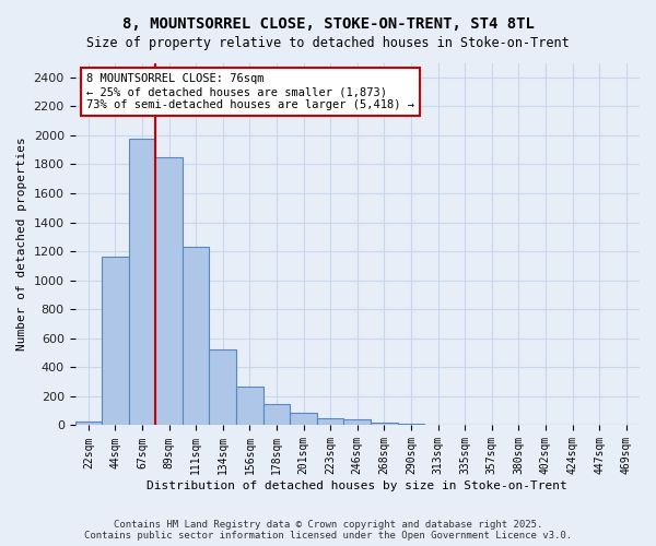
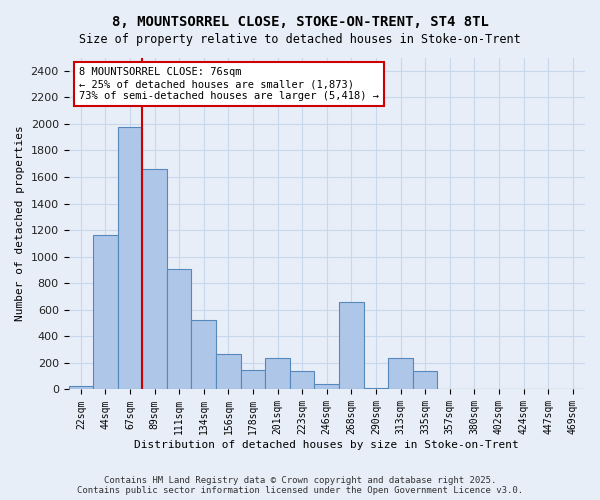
89sqm: 1850 -> 1660
111sqm: 1230 -> 910
201sqm: 90 -> 240
223sqm: 40 -> 140
268sqm: 20 -> 660
313sqm: 0 -> 240
335sqm: 0 -> 140
